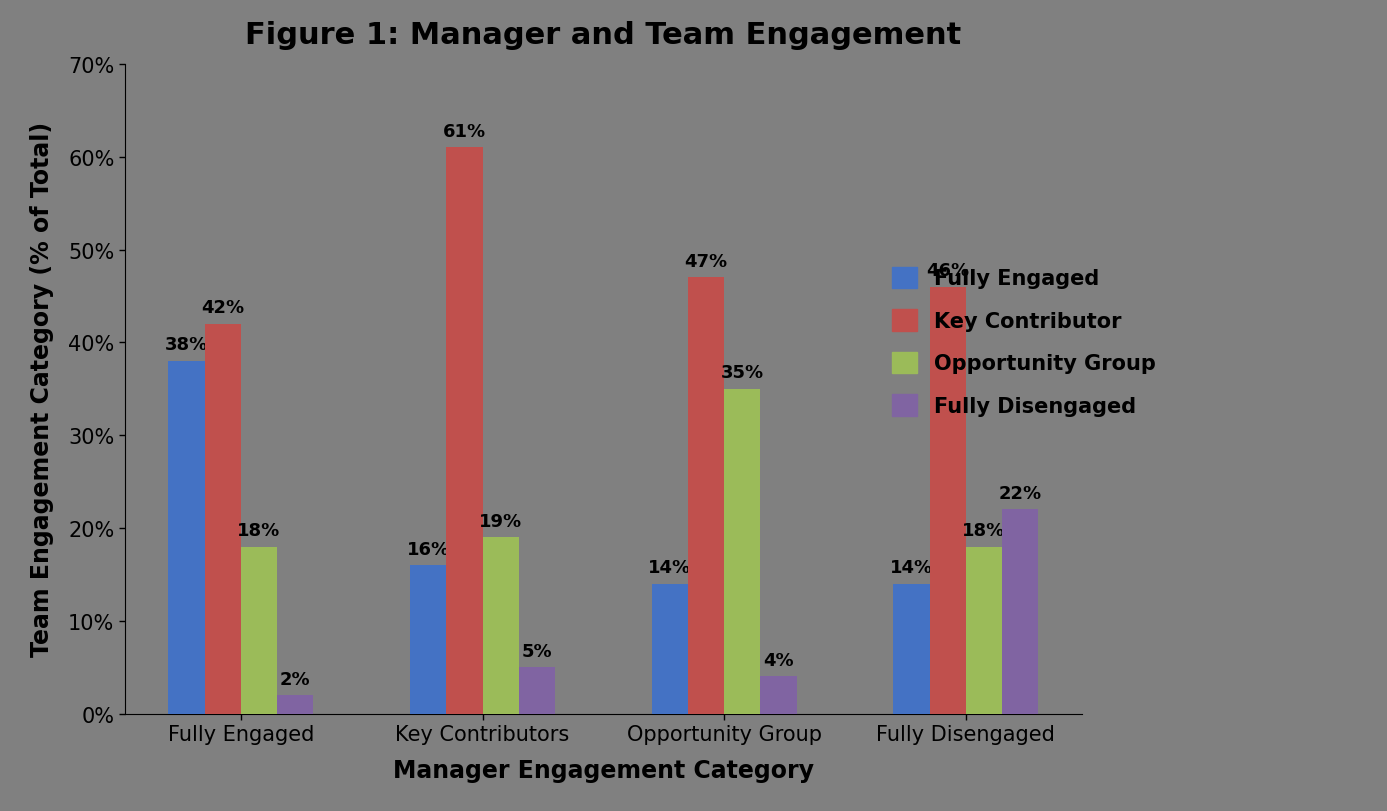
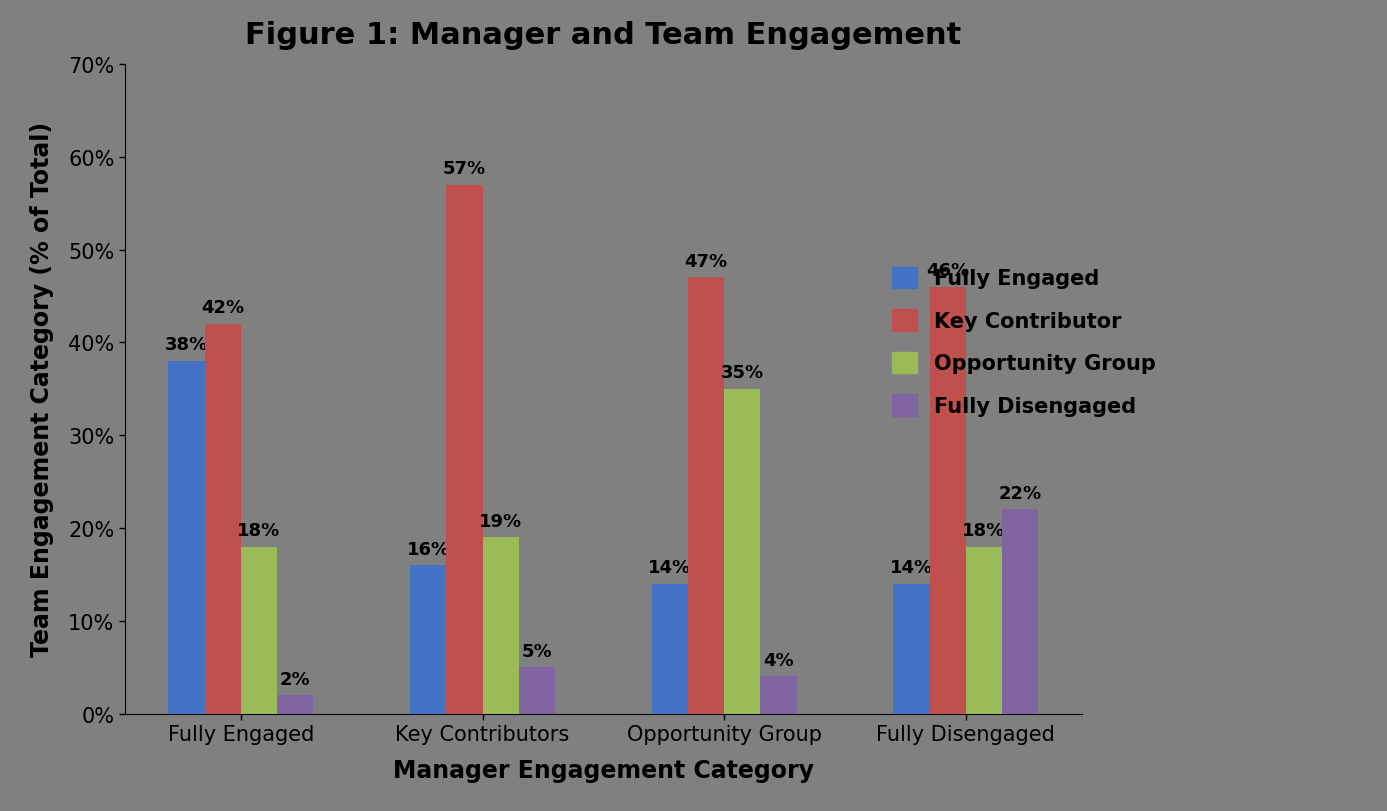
Key Contributor/Key Contributors: 61% -> 57%
